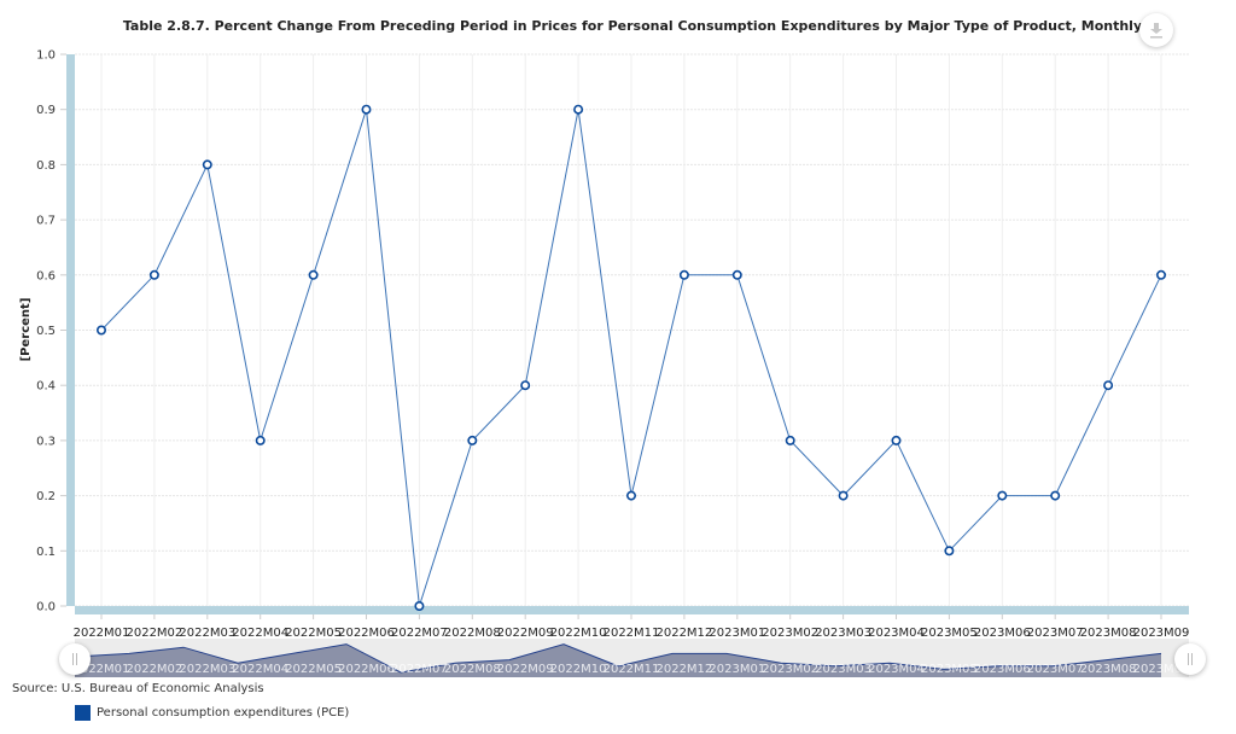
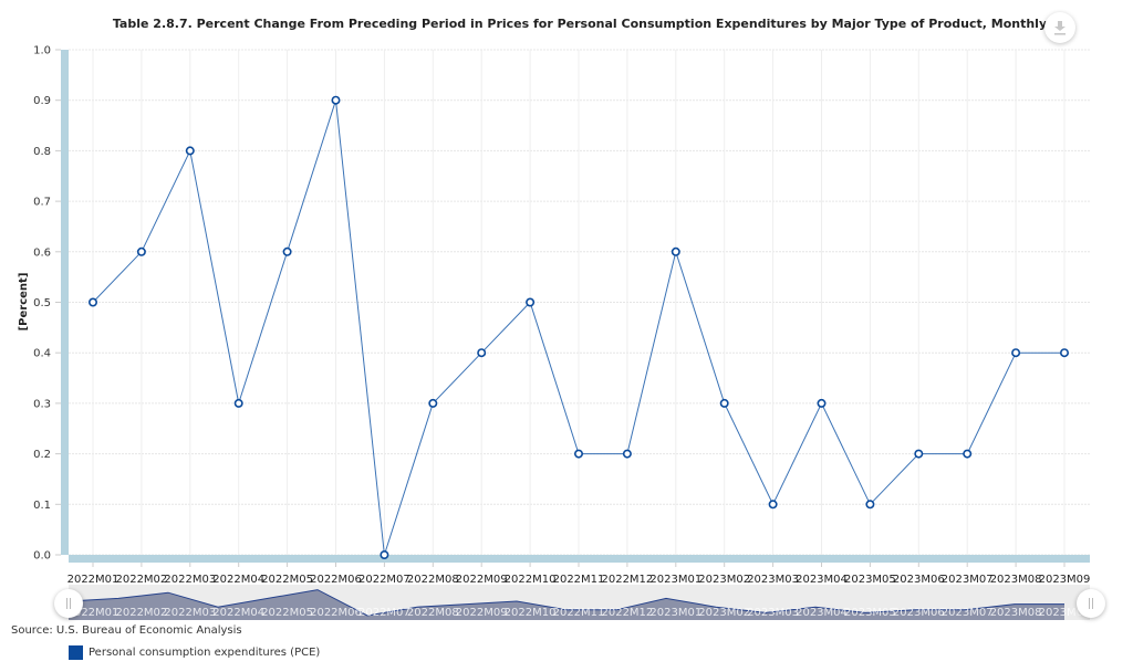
2022M10: 0.9 -> 0.5
2022M12: 0.6 -> 0.2
2023M03: 0.2 -> 0.1
2023M09: 0.6 -> 0.4
